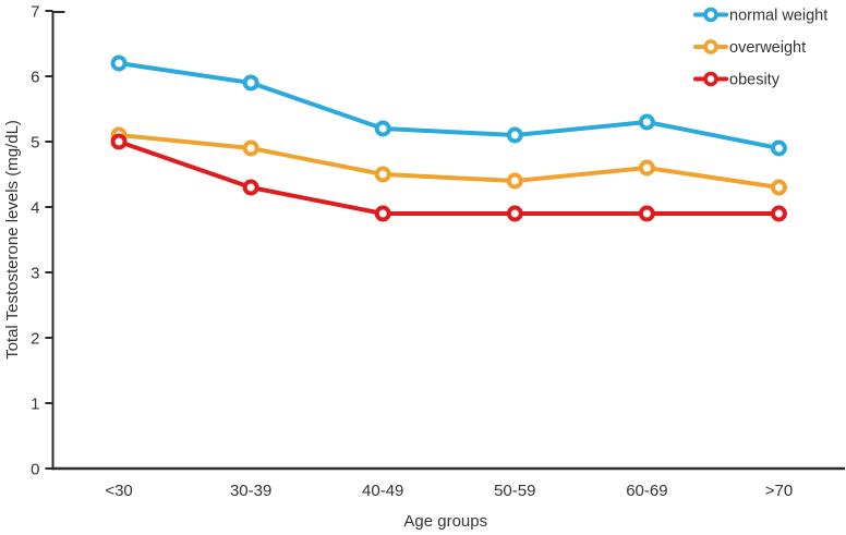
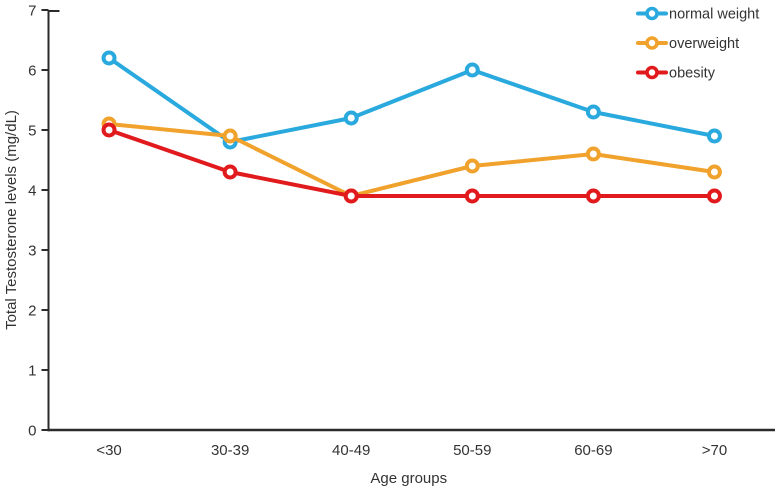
normal weight/30-39: 5.9 -> 4.8
overweight/40-49: 4.5 -> 3.9
normal weight/50-59: 5.1 -> 6.0
